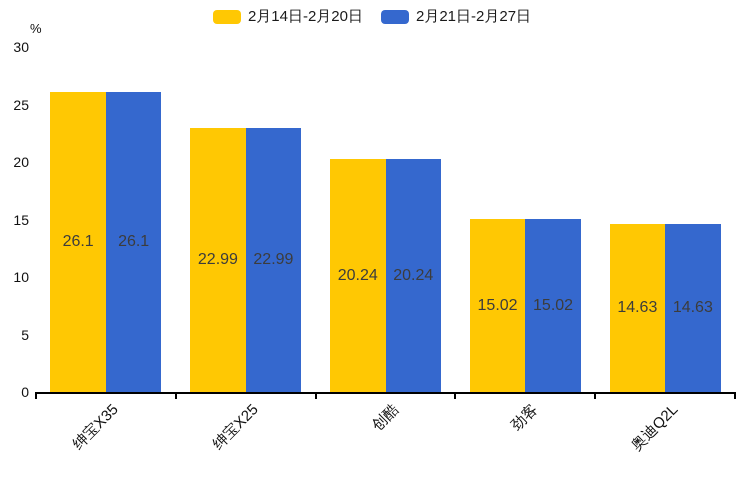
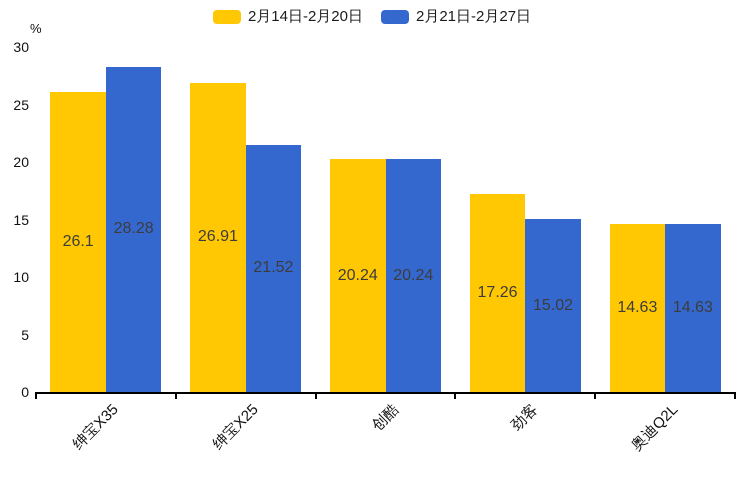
2月21日-2月27日/绅宝X35: 26.1 -> 28.28
2月14日-2月20日/绅宝X25: 22.99 -> 26.91
2月21日-2月27日/绅宝X25: 22.99 -> 21.52
2月14日-2月20日/劲客: 15.02 -> 17.26
